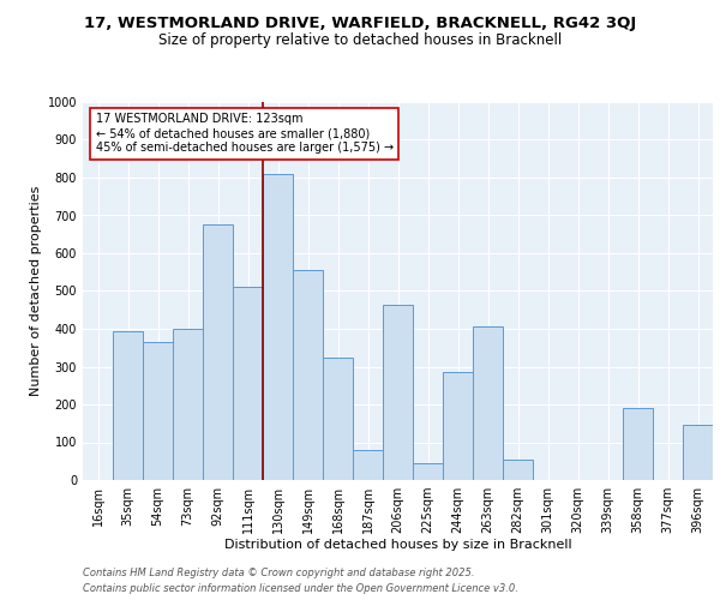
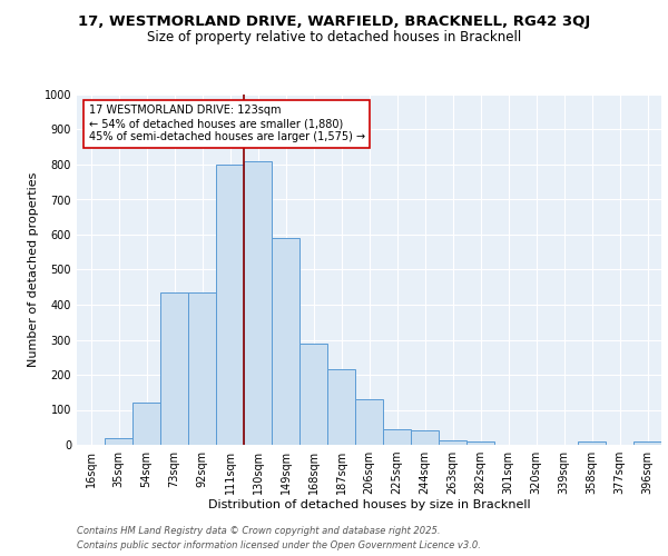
35sqm: 395 -> 20
54sqm: 365 -> 120
73sqm: 400 -> 435
92sqm: 675 -> 435
111sqm: 510 -> 800
149sqm: 555 -> 590
168sqm: 325 -> 290
187sqm: 80 -> 215
206sqm: 465 -> 130
244sqm: 285 -> 42
263sqm: 405 -> 12
282sqm: 55 -> 10
358sqm: 190 -> 8
396sqm: 145 -> 8
